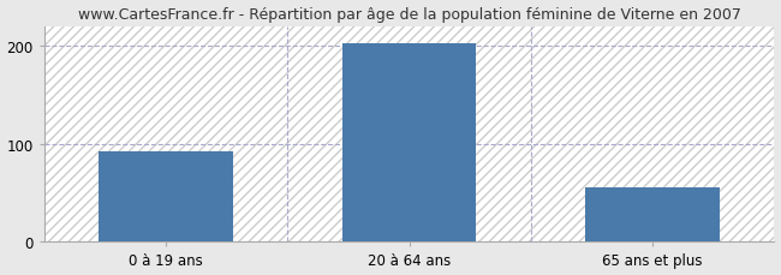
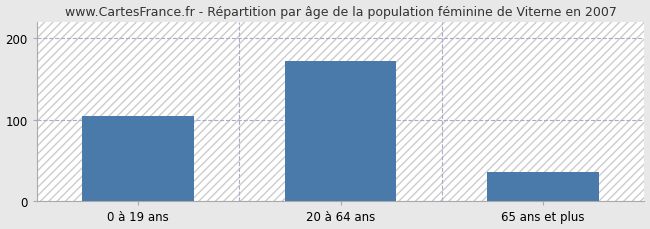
0 à 19 ans: 92 -> 104
20 à 64 ans: 202 -> 172
65 ans et plus: 55 -> 36
